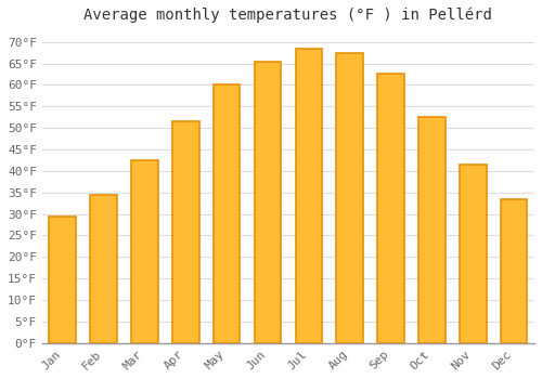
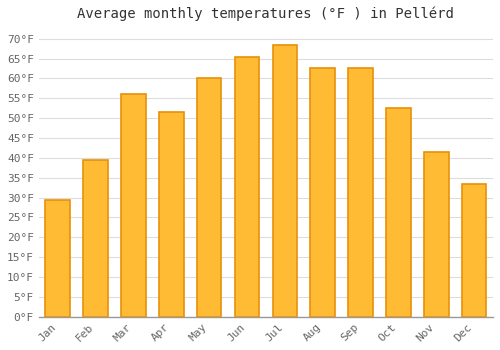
Feb: 34.5°F -> 39.5°F
Mar: 42.5°F -> 56.0°F
Aug: 67.5°F -> 62.5°F
